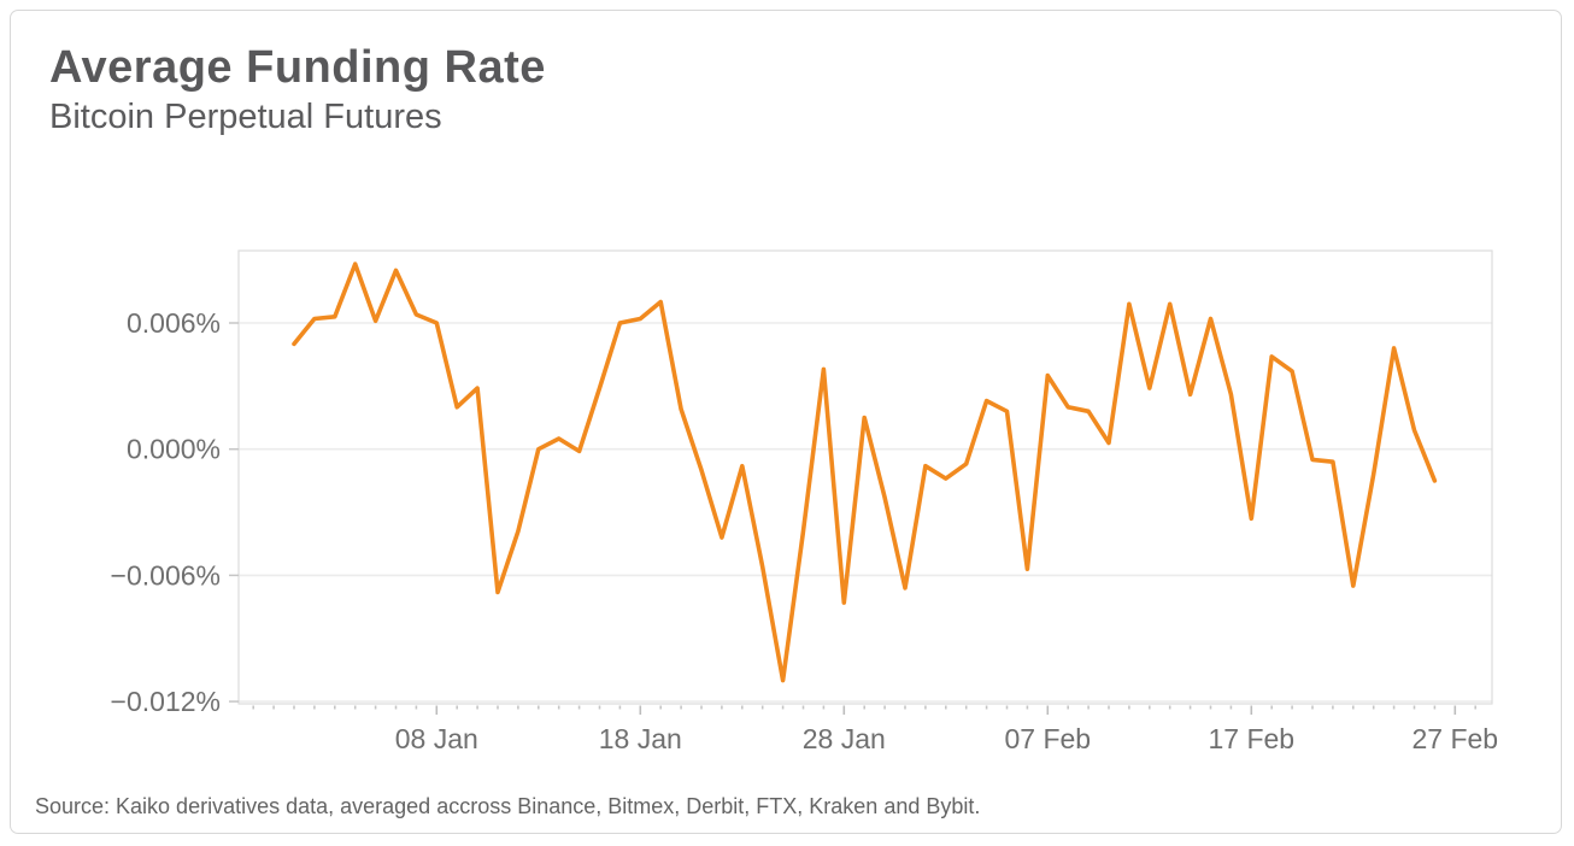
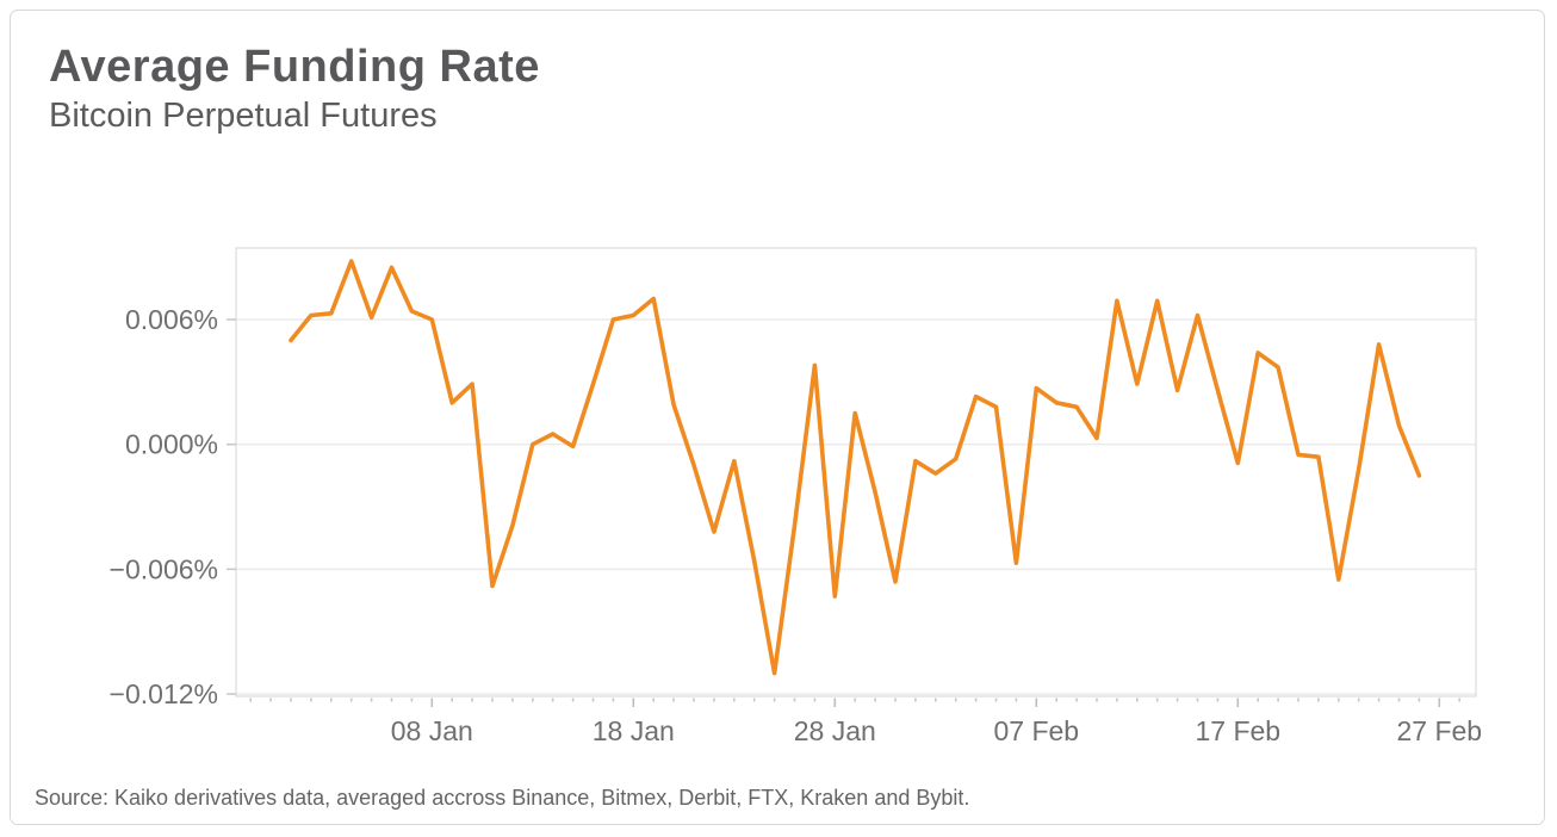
07 Feb: 0.0035% -> 0.0027%
17 Feb: -0.0033% -> -0.0009%
